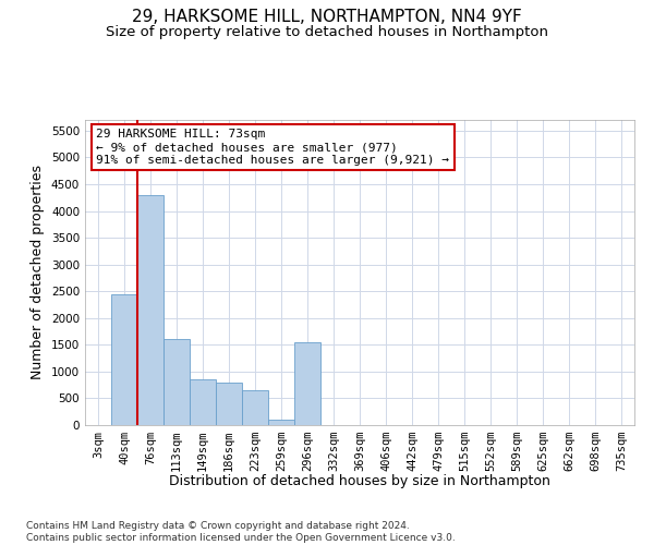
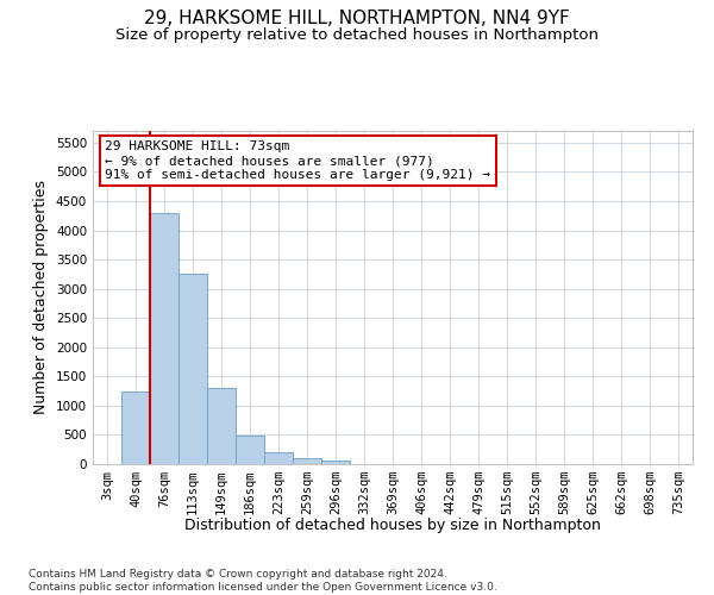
40sqm: 2450 -> 1250
113sqm: 1600 -> 3250
149sqm: 850 -> 1300
186sqm: 800 -> 480
223sqm: 650 -> 200
296sqm: 1550 -> 60
